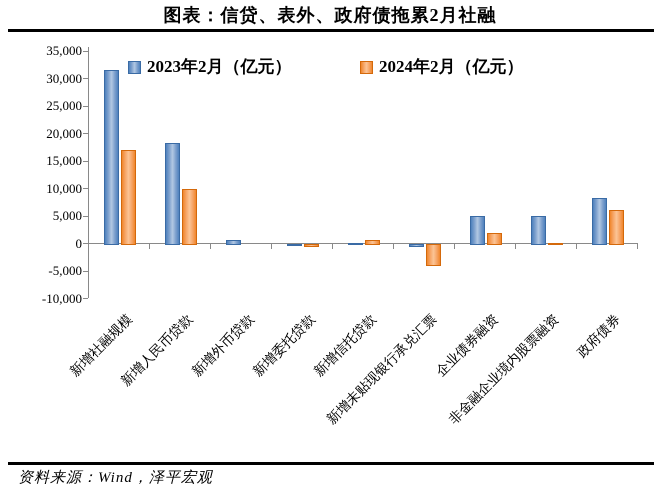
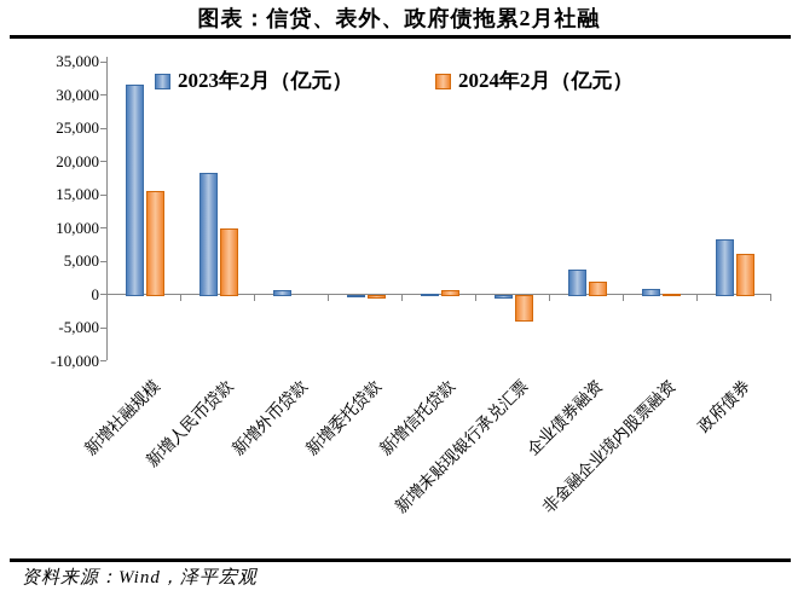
2024年2月（亿元）/新增社融规模: 17000 -> 16000
2023年2月（亿元）/企业债券融资: 5000 -> 4000
2023年2月（亿元）/非金融企业境内股票融资: 5000 -> 1000
